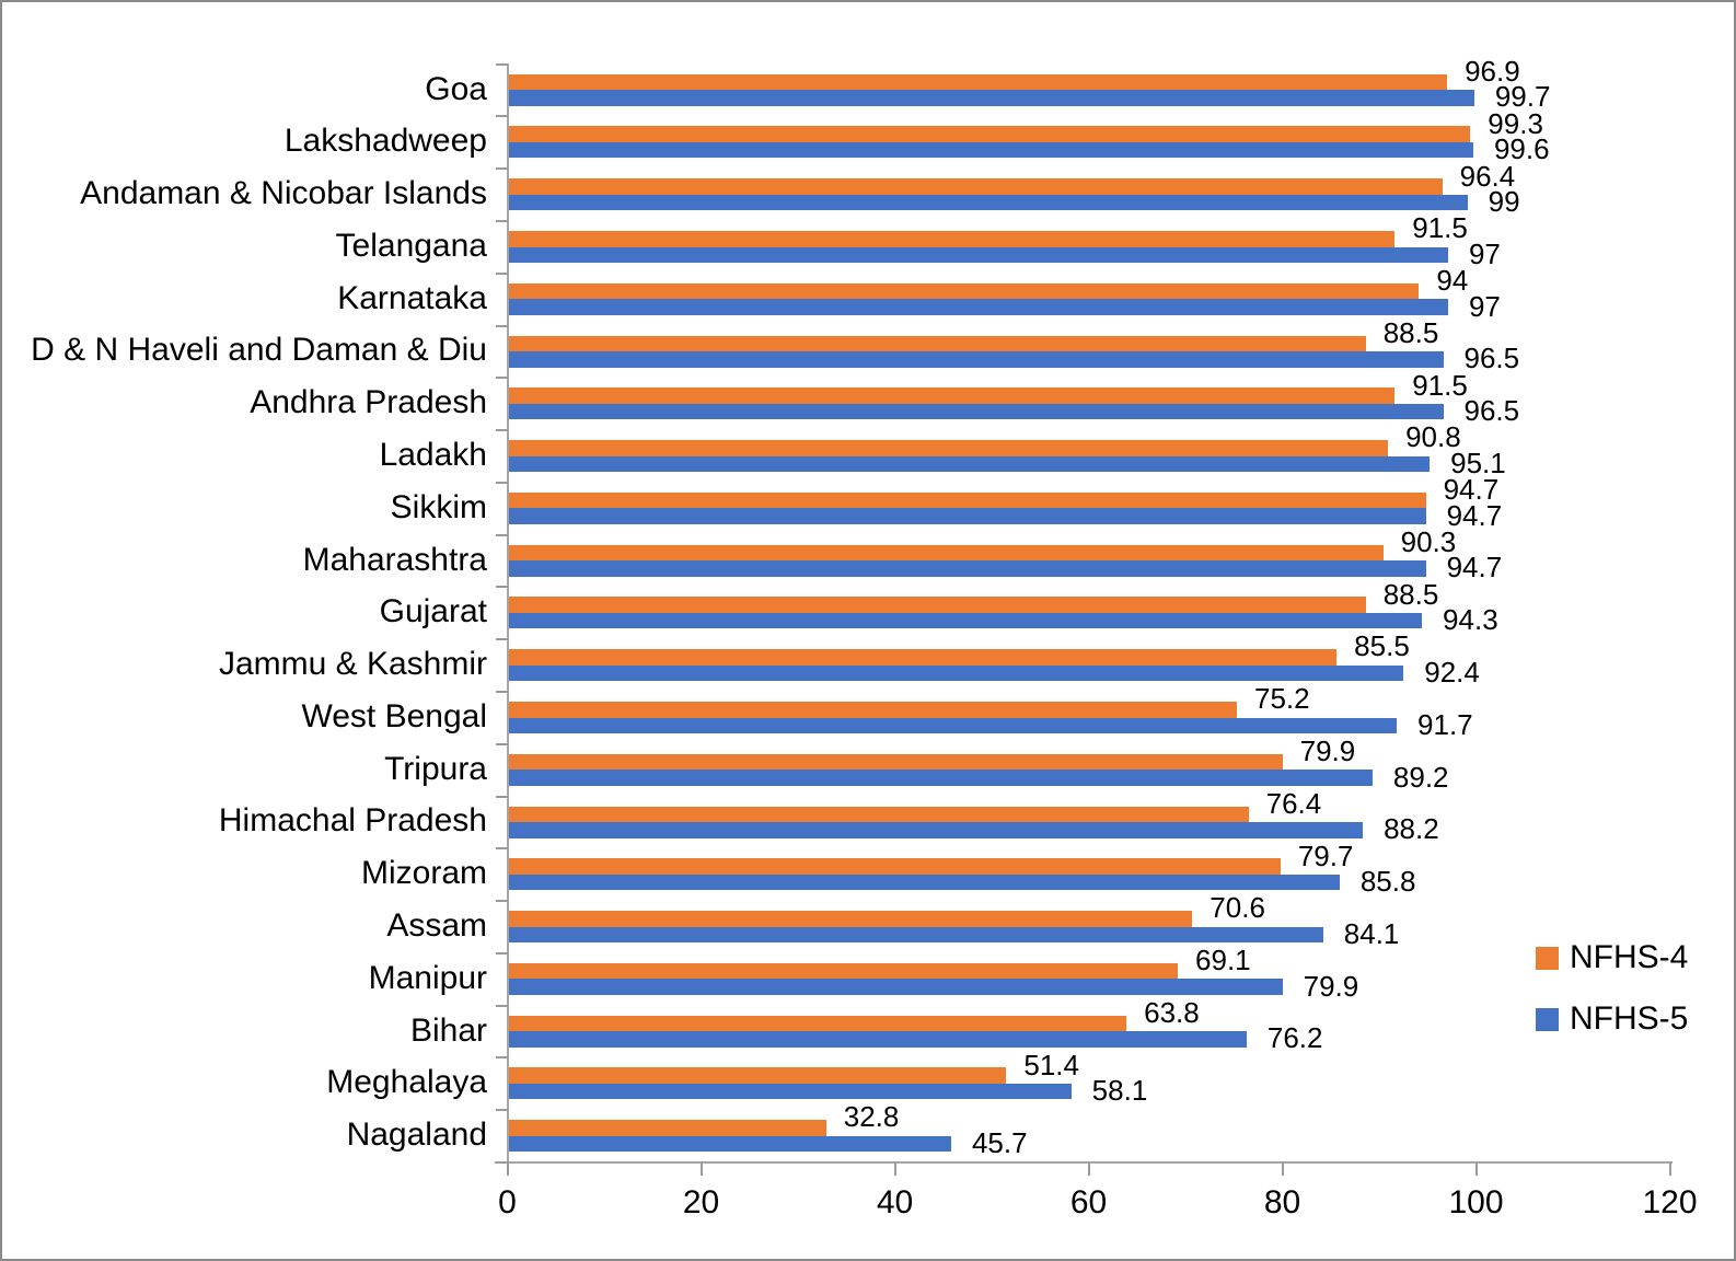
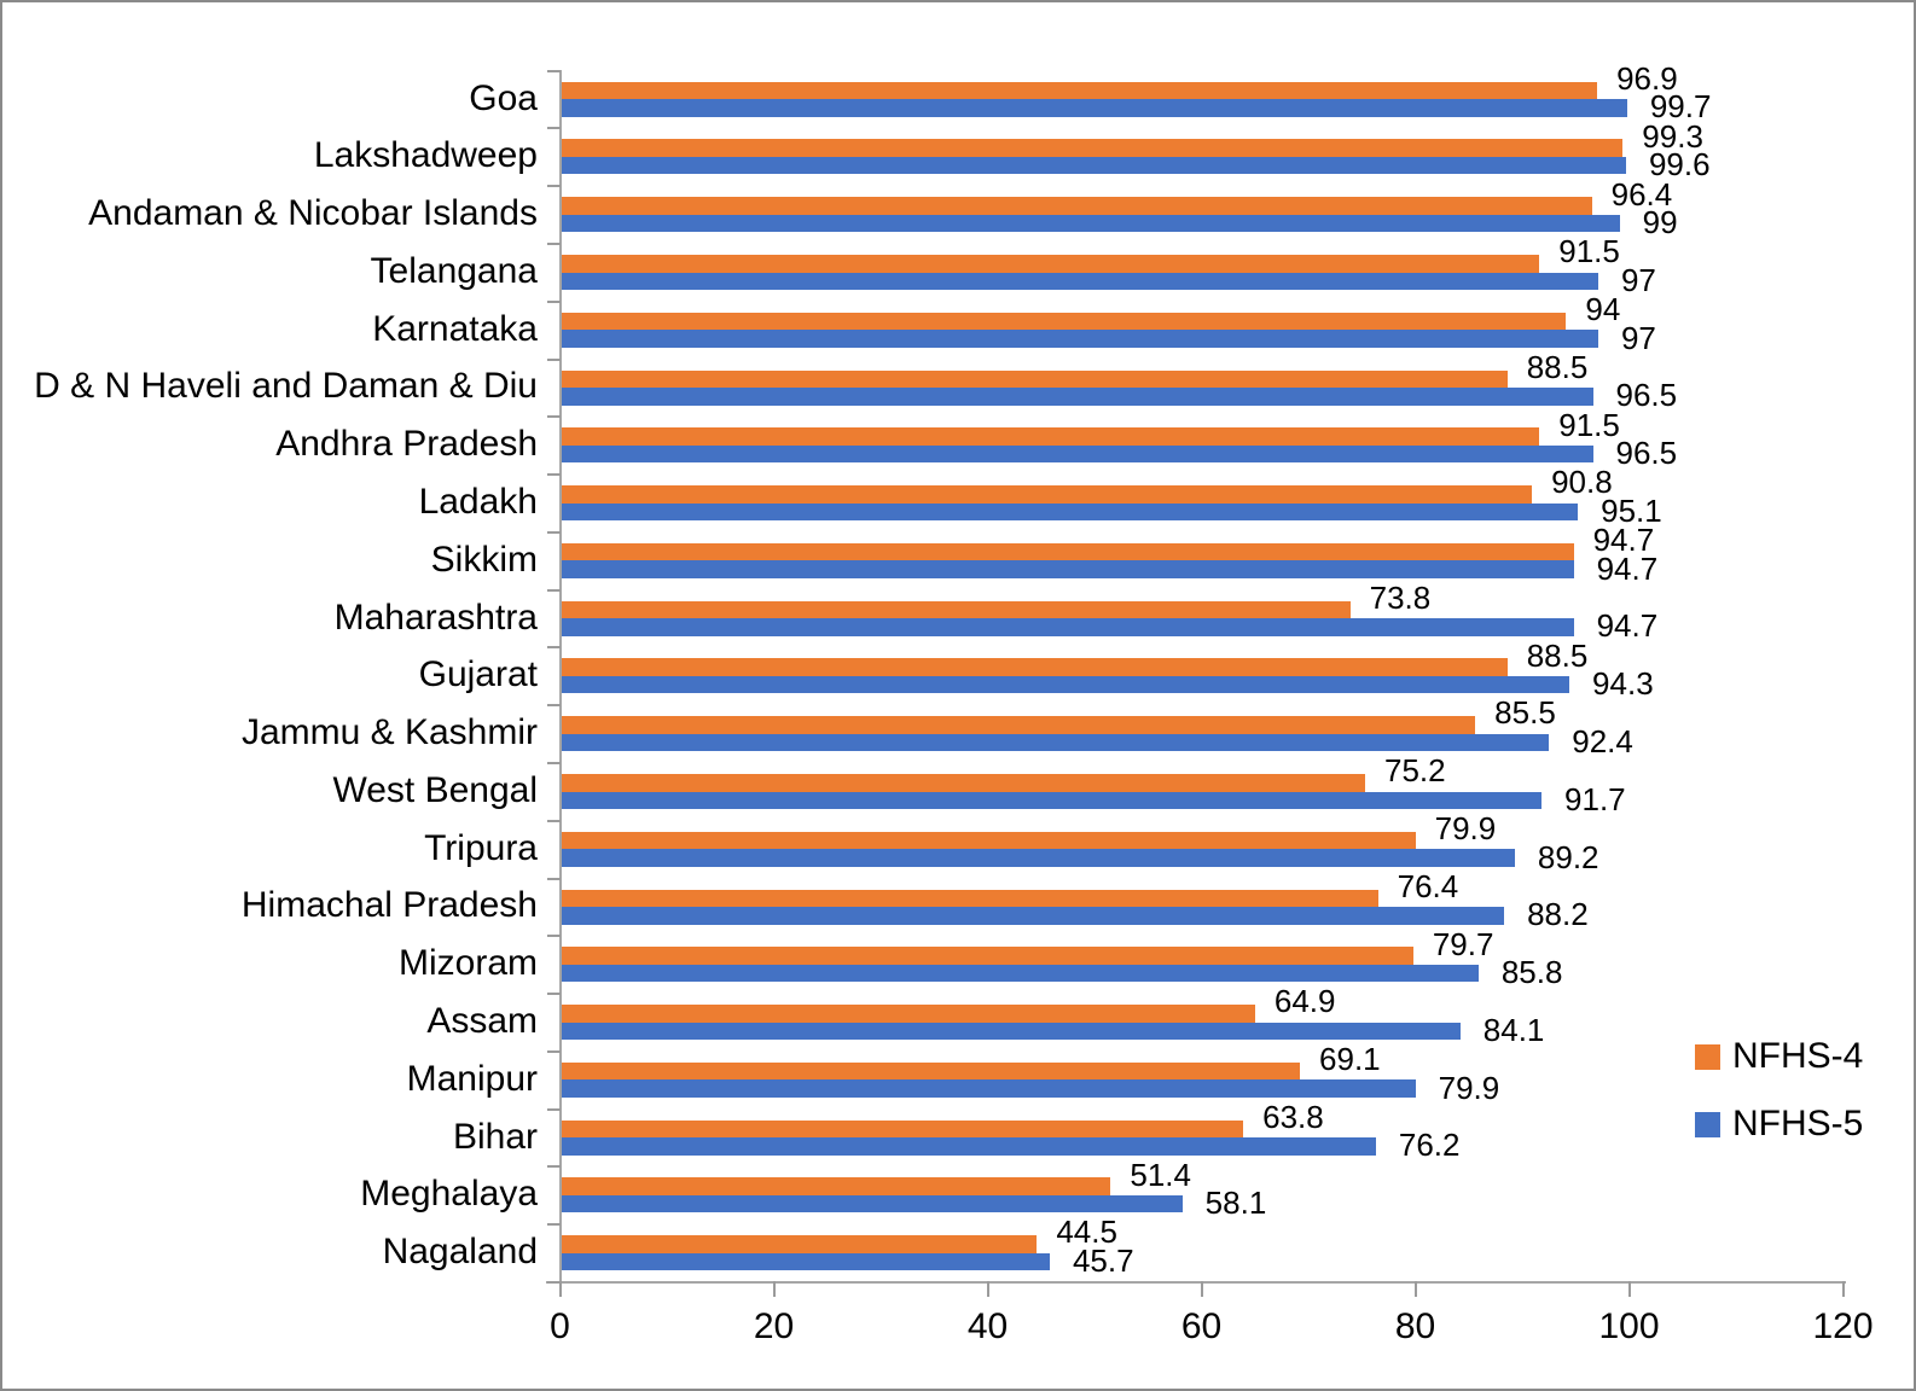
NFHS-4/Maharashtra: 90.3 -> 73.8
NFHS-4/Assam: 70.6 -> 64.9
NFHS-4/Nagaland: 32.8 -> 44.5
